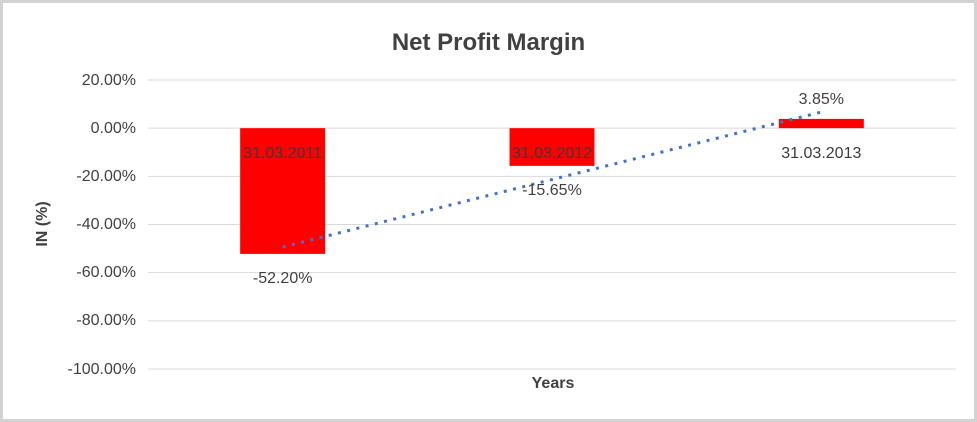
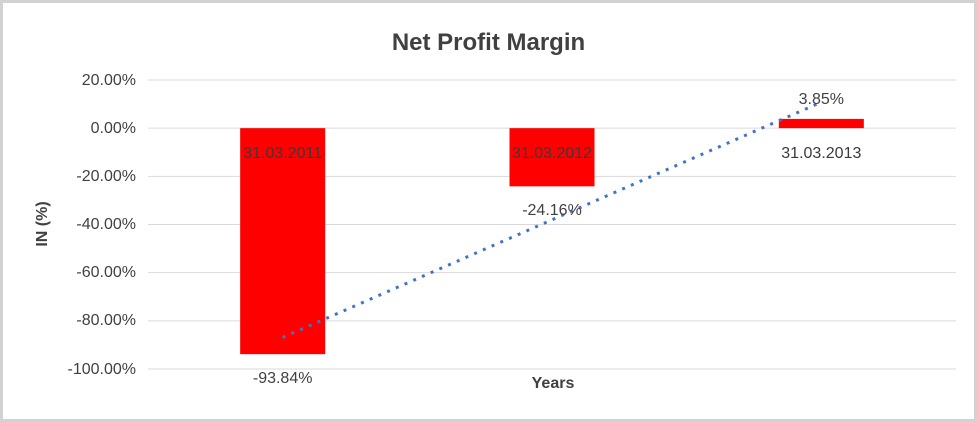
31.03.2011: -52.20% -> -93.84%
31.03.2012: -15.65% -> -24.16%
